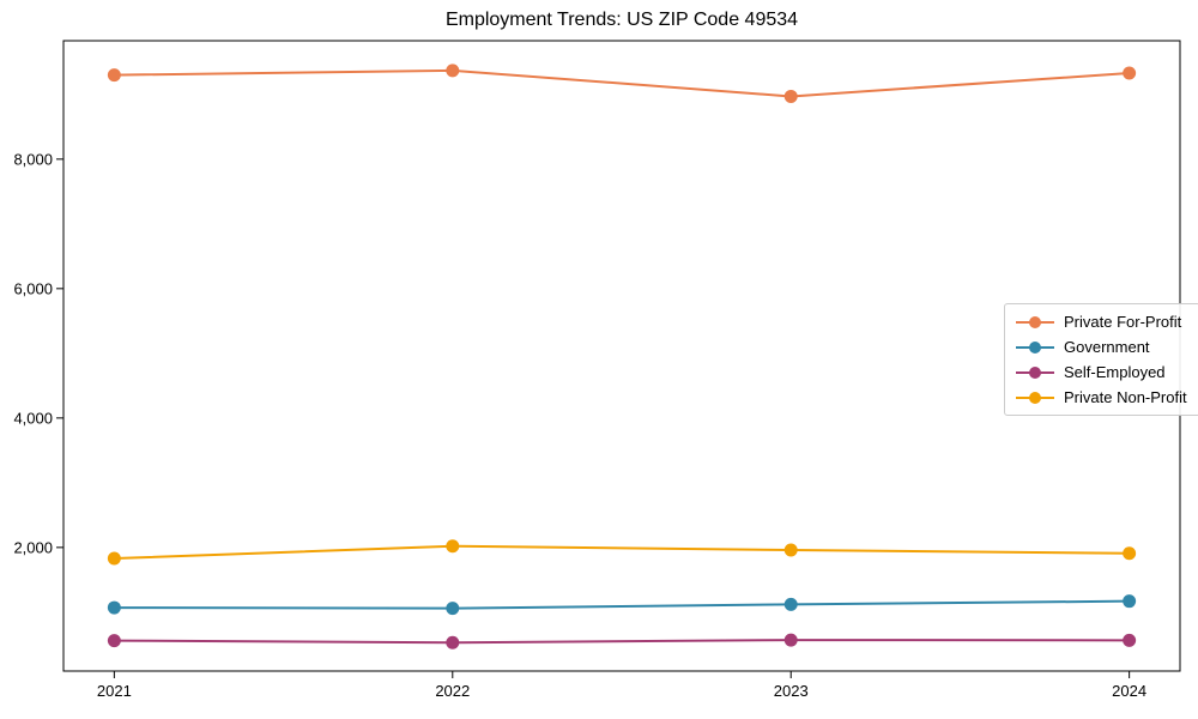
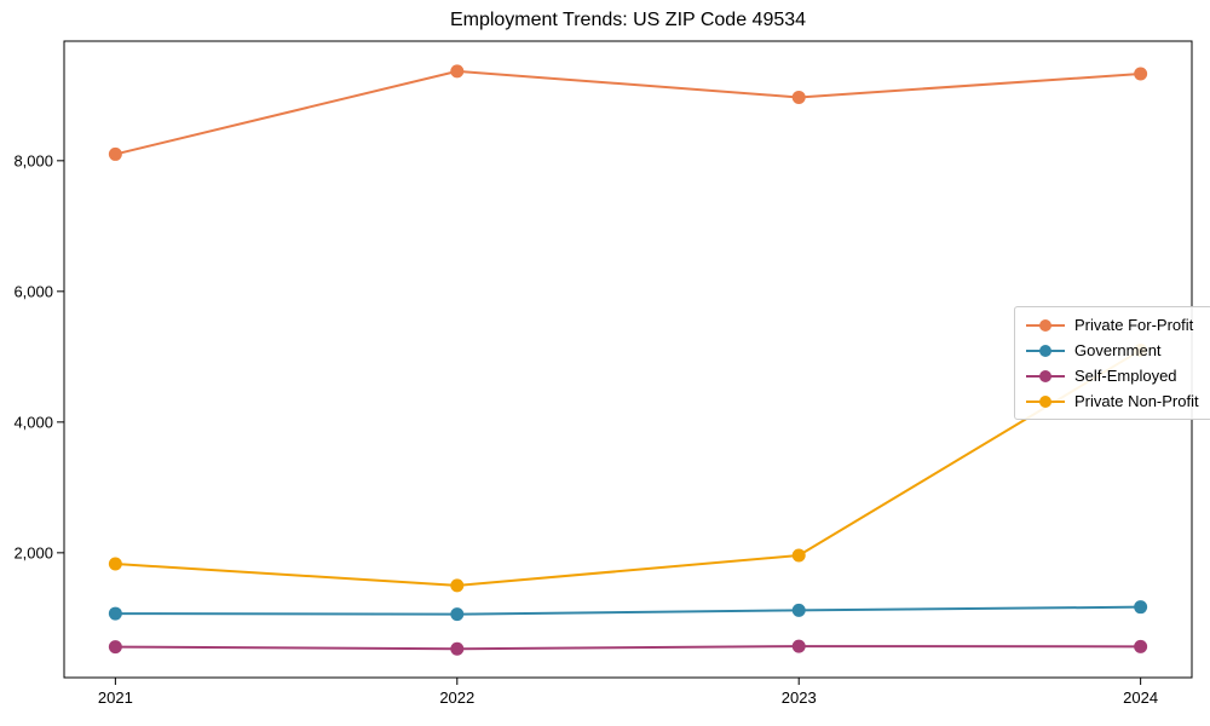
Private For-Profit/2021: 9300 -> 8100
Private Non-Profit/2022: 2000 -> 1500
Private Non-Profit/2024: 1900 -> 5100
